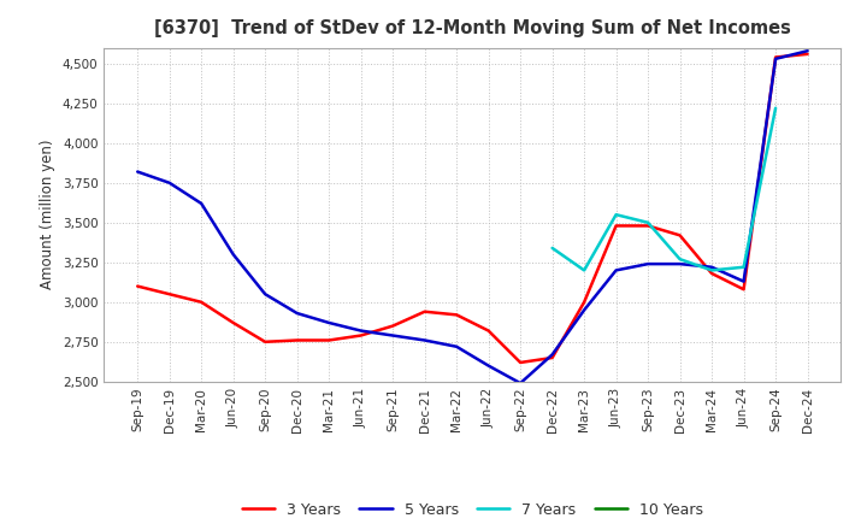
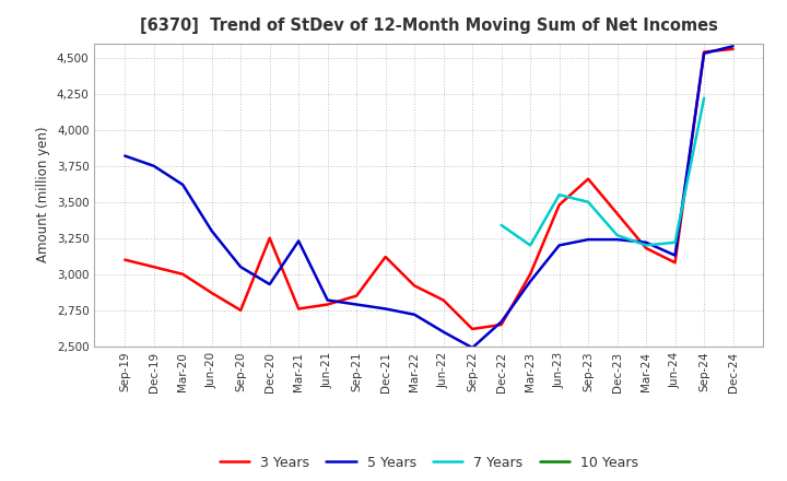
3 Years/Dec-20: 2,760 -> 3,250
5 Years/Mar-21: 2,870 -> 3,230
3 Years/Dec-21: 2,940 -> 3,120
3 Years/Sep-23: 3,480 -> 3,660
